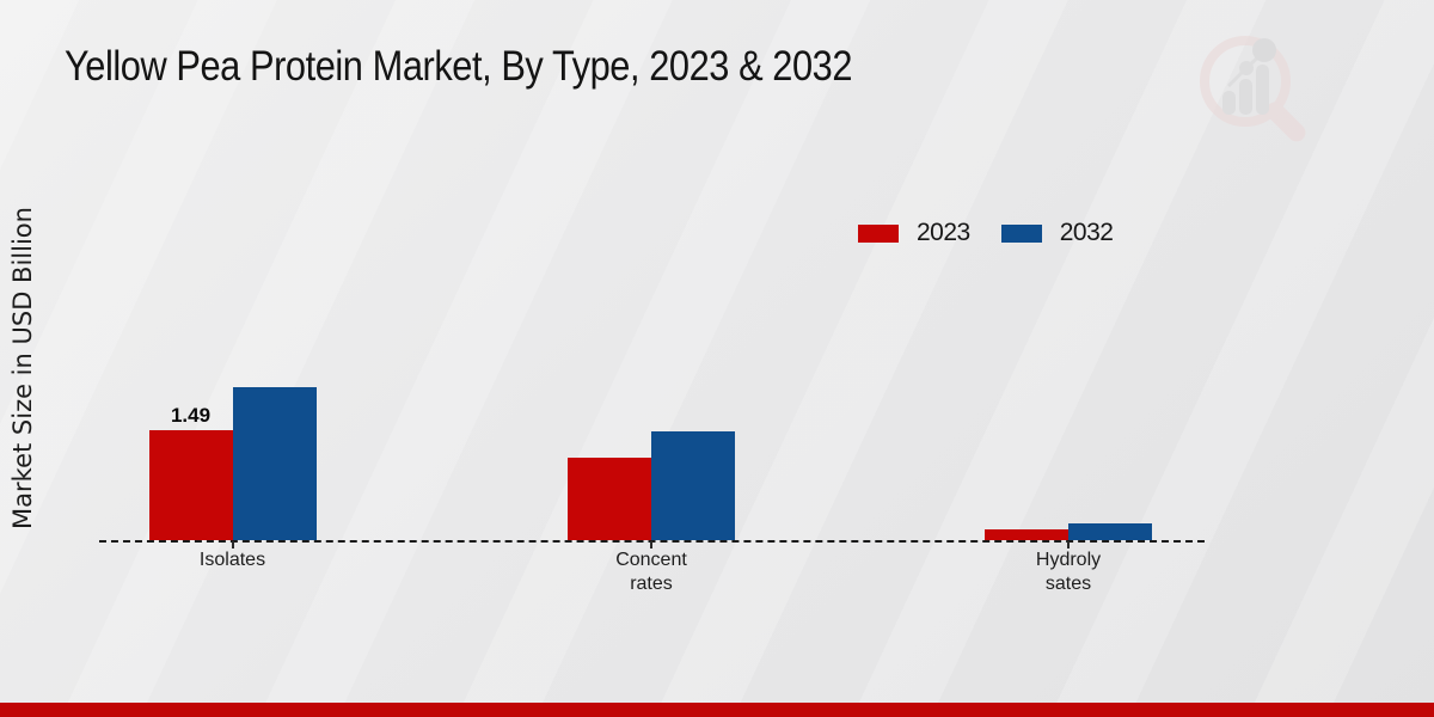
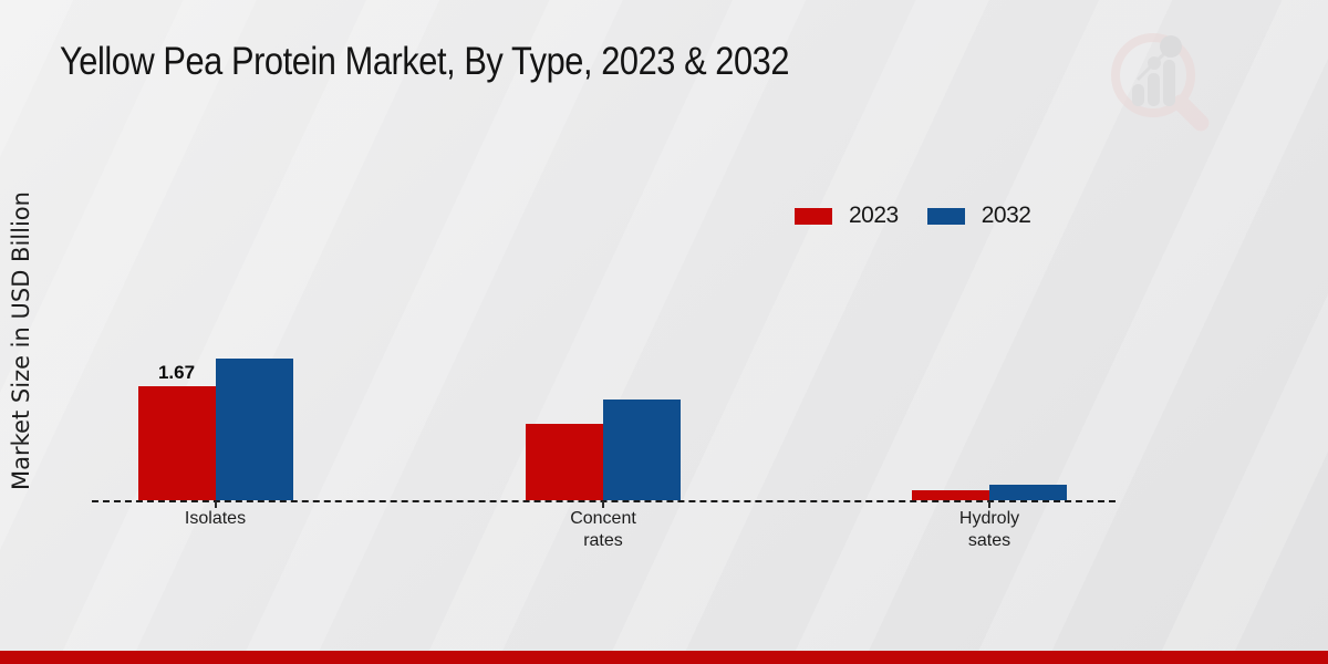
2023/Isolates: 1.49 -> 1.67
